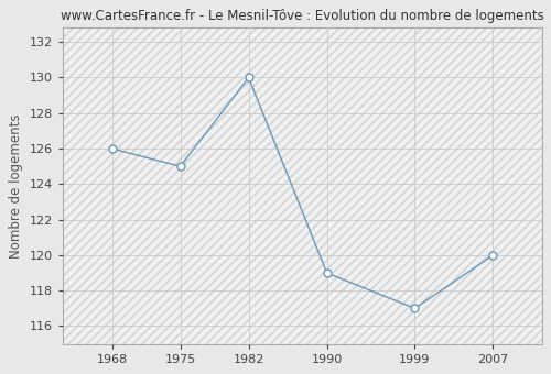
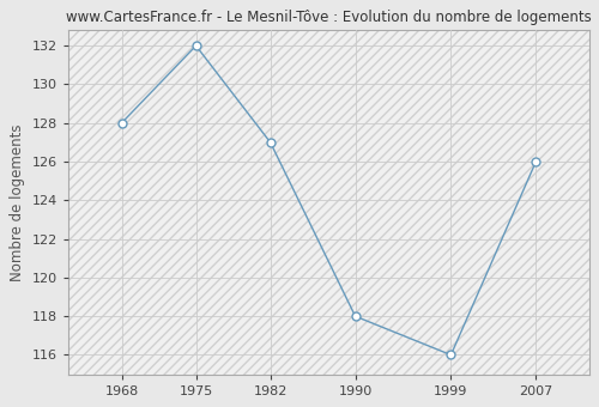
1968: 126 -> 128
1975: 125 -> 132
1982: 130 -> 127
1990: 119 -> 118
1999: 117 -> 116
2007: 120 -> 126
